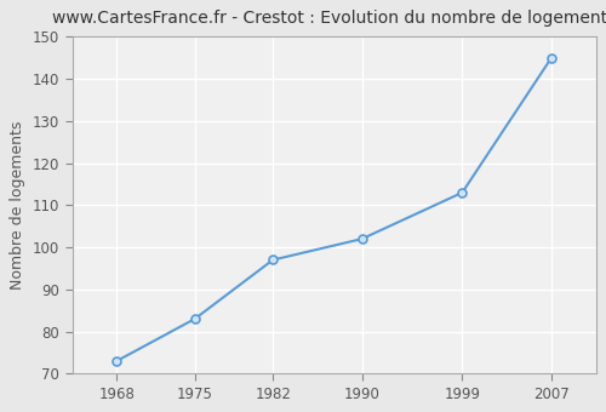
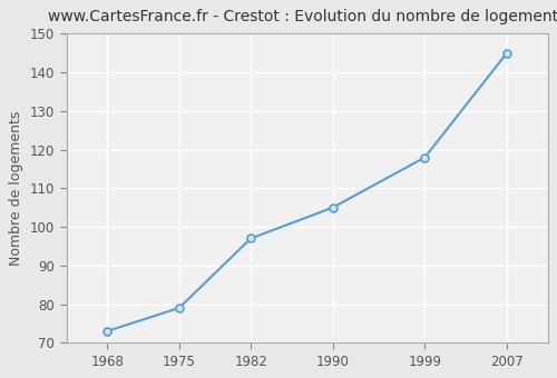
1975: 83 -> 79
1990: 102 -> 105
1999: 113 -> 118
